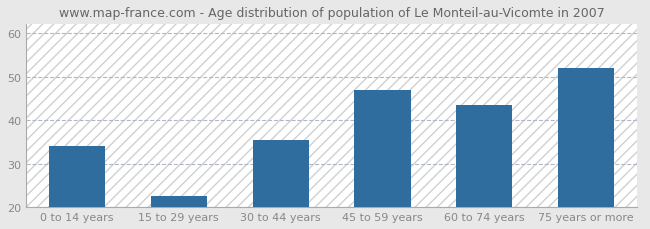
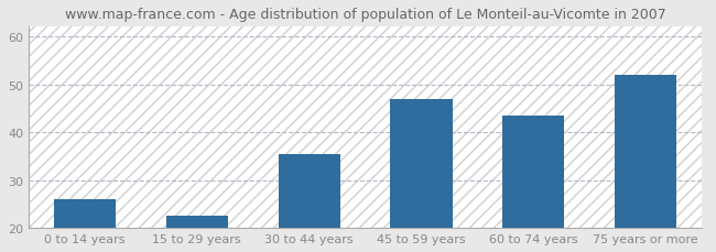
0 to 14 years: 34.0 -> 26.0
